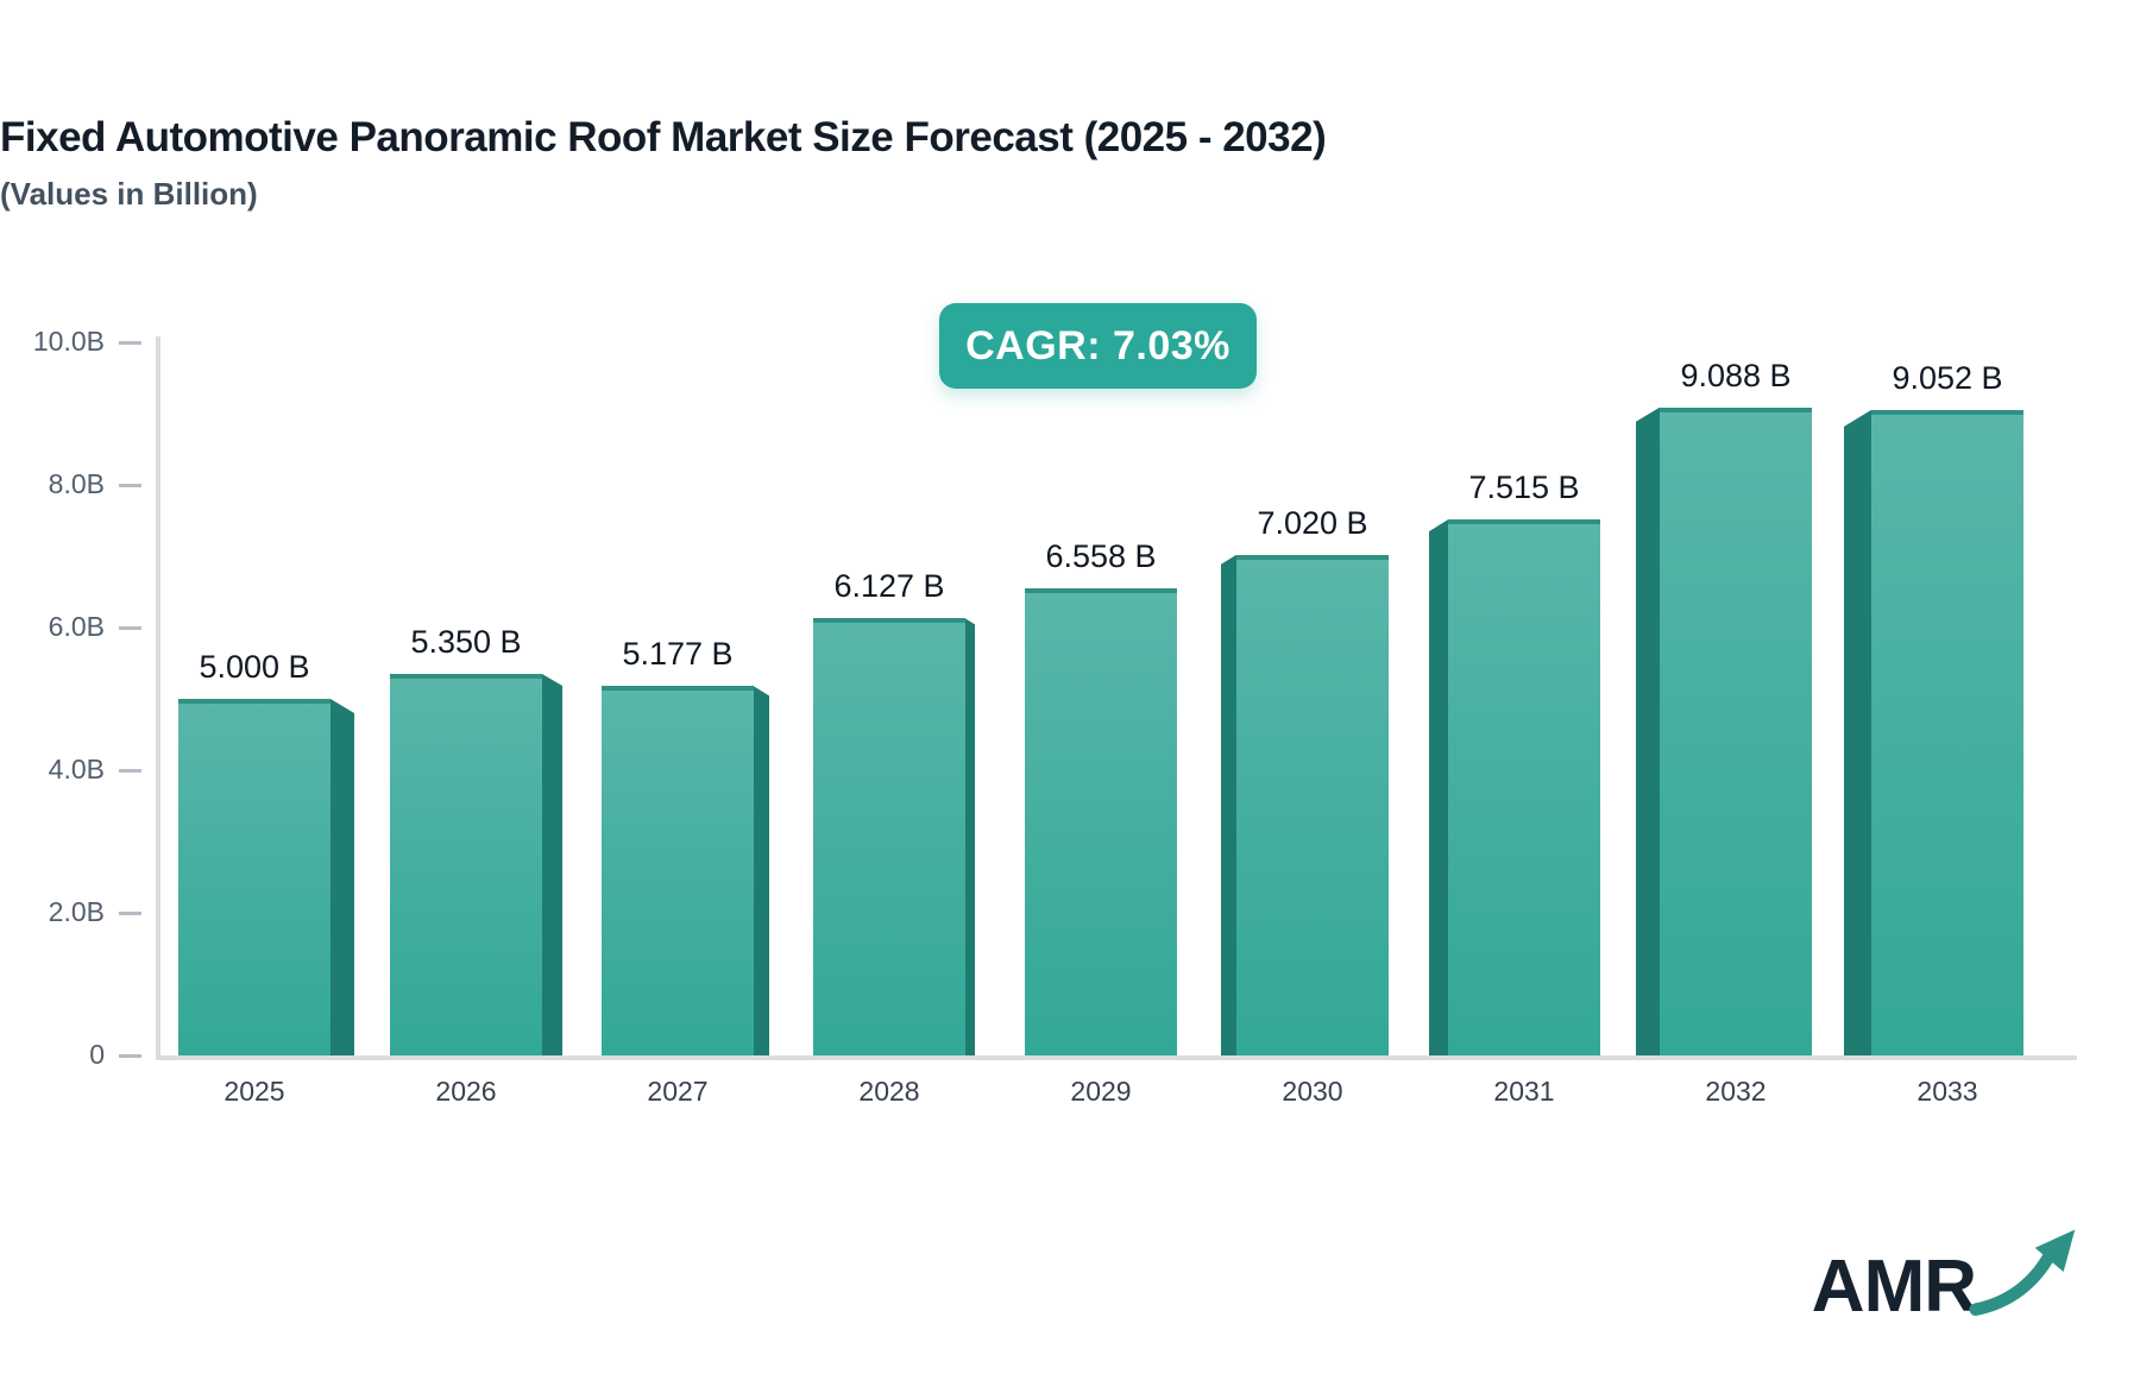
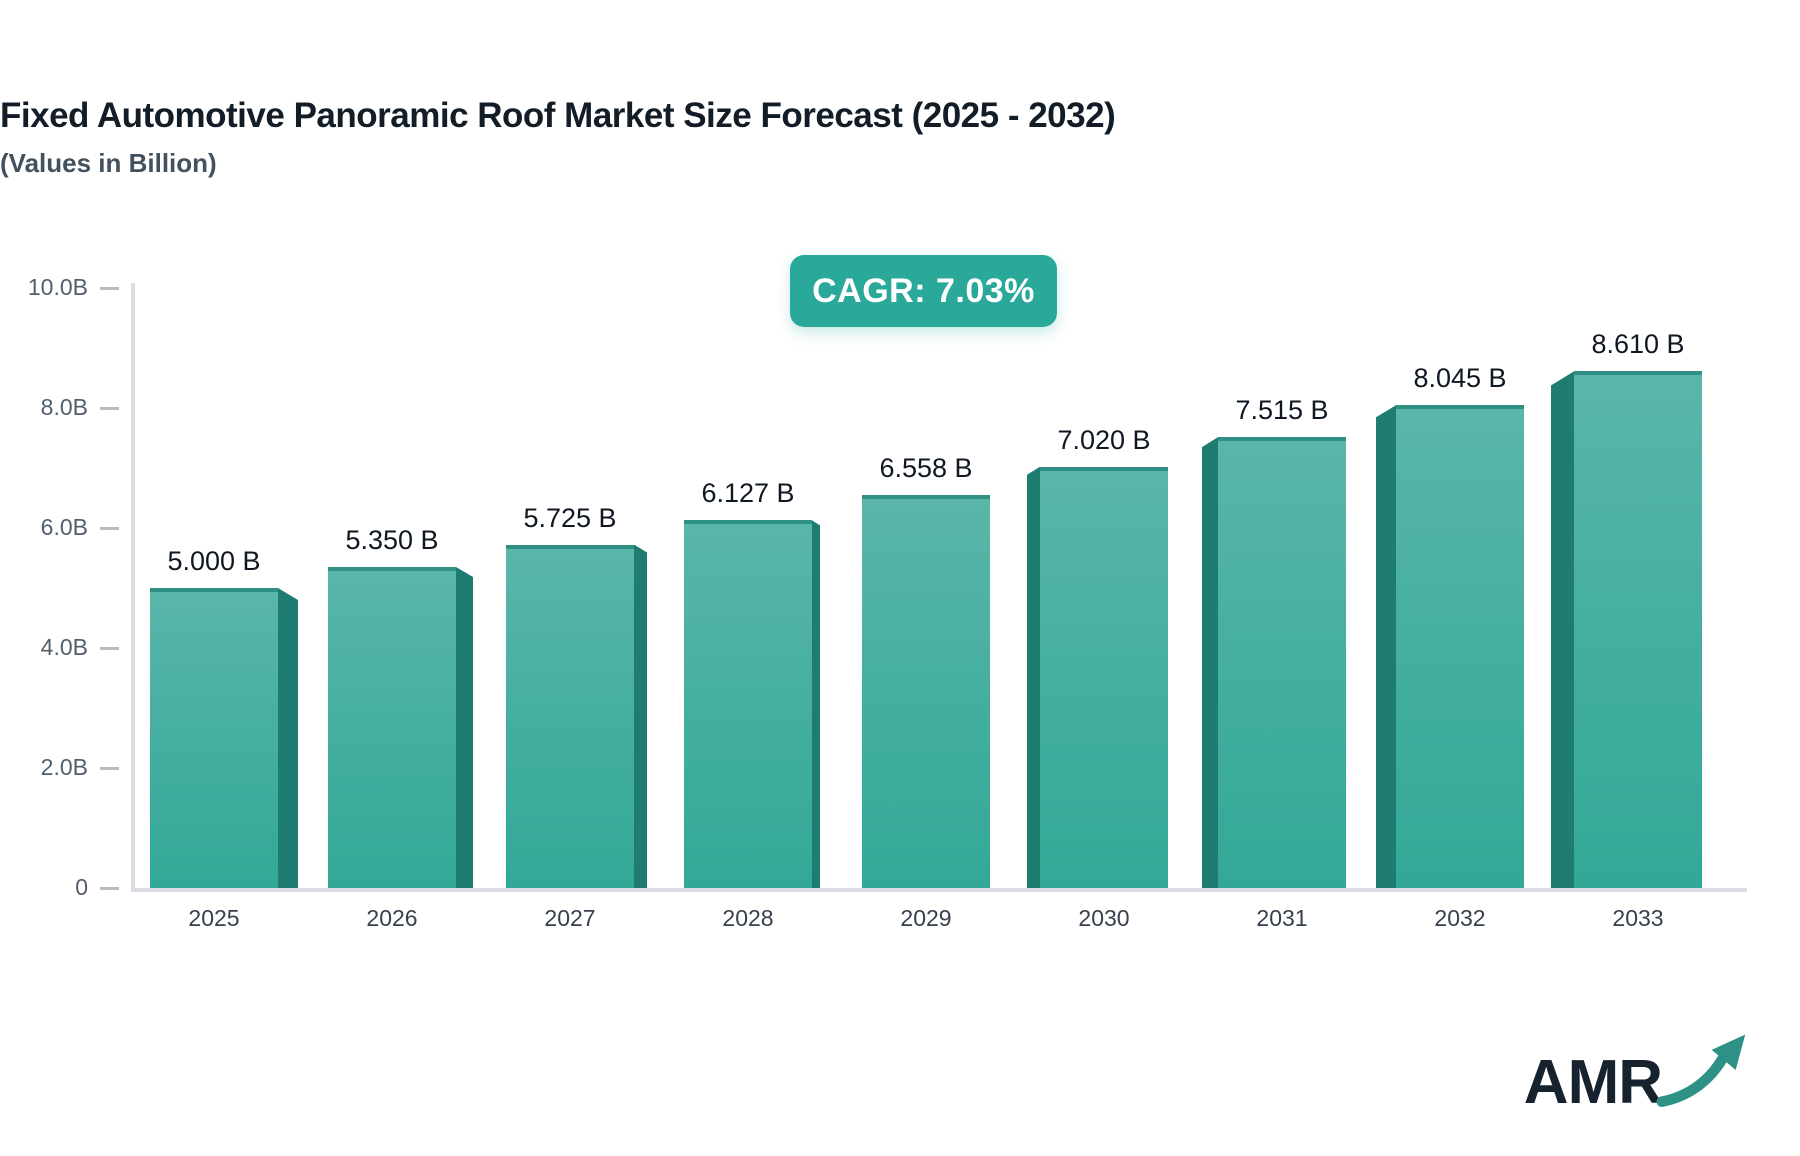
2027: 5.177 -> 5.725
2032: 9.088 -> 8.045
2033: 9.052 -> 8.610
